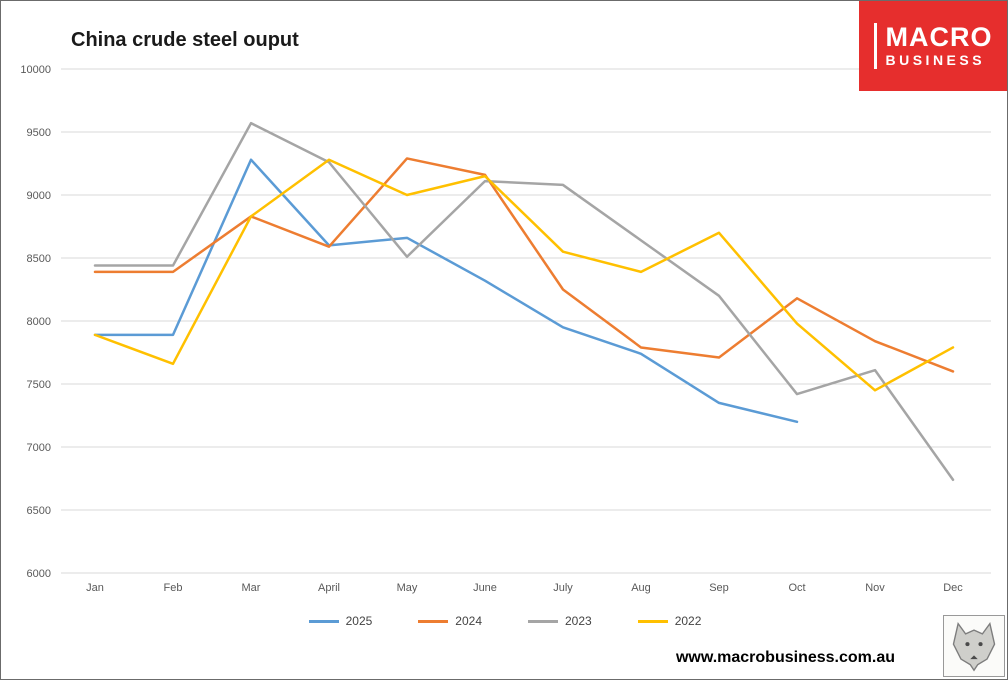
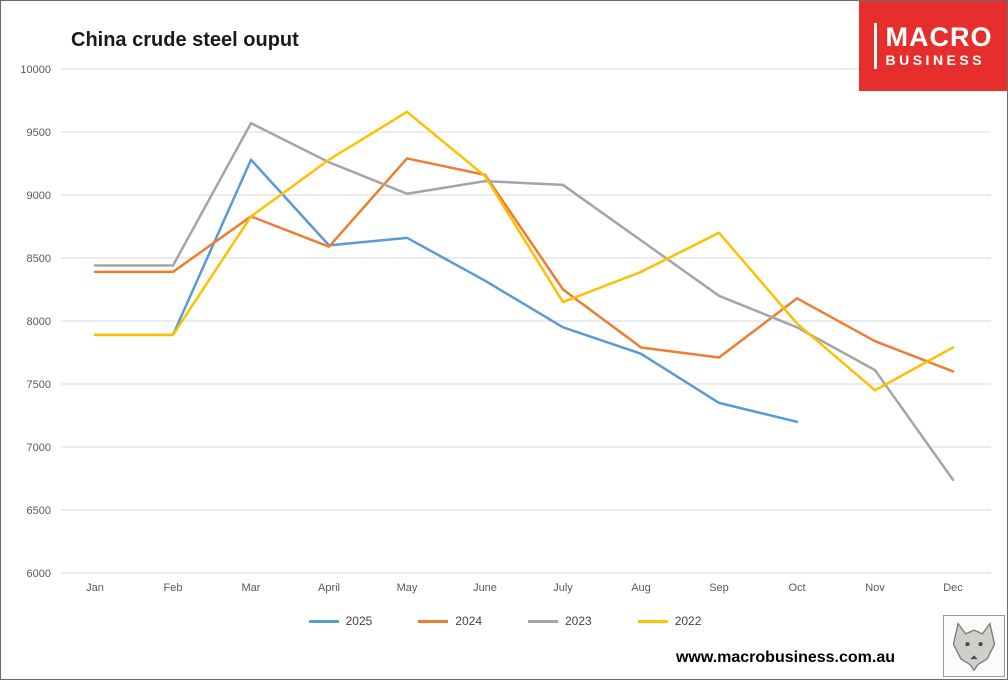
2022/Feb: 7660 -> 7890
2023/May: 8510 -> 9010
2022/May: 9000 -> 9660
2022/July: 8550 -> 8150
2023/Oct: 7420 -> 7950
